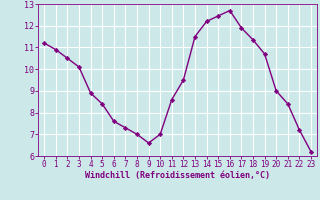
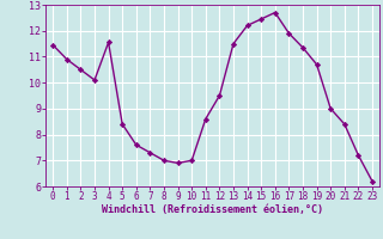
0: 11.20 -> 11.45
4: 8.90 -> 11.55
9: 6.60 -> 6.90
